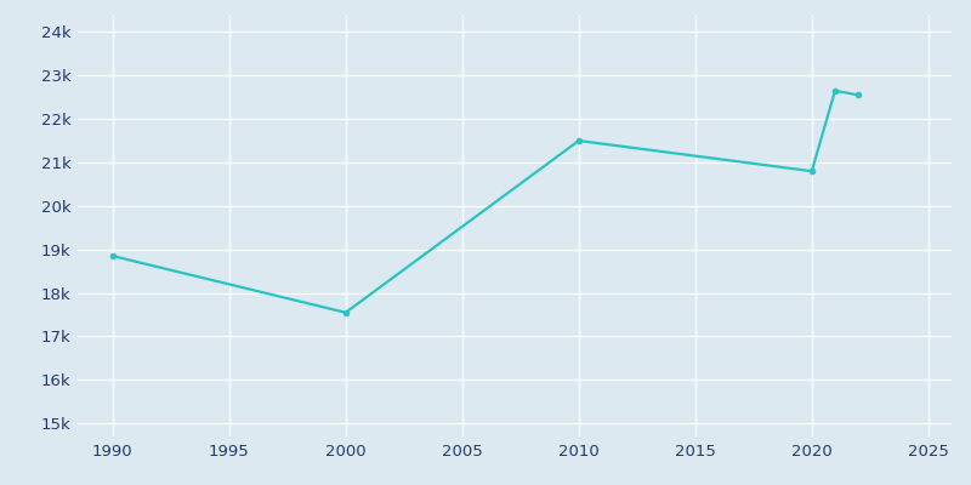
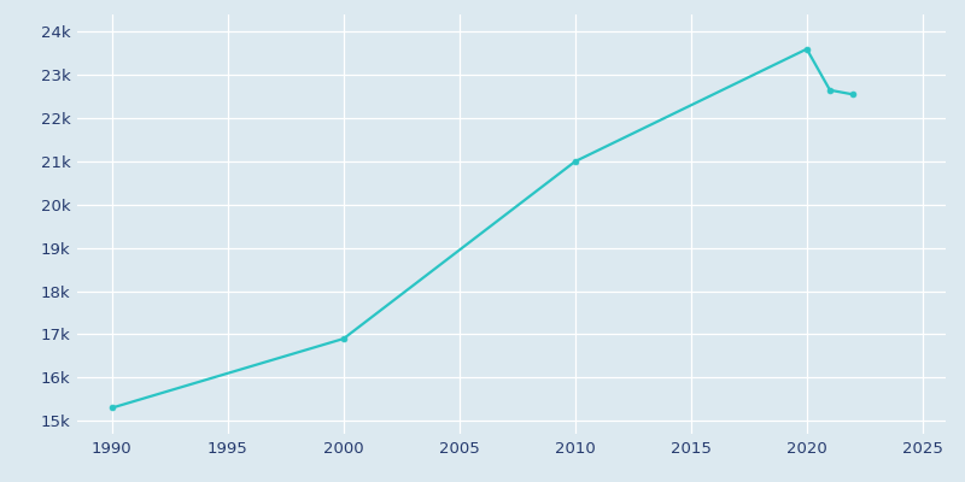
1990: 18.85k -> 15.30k
2000: 17.55k -> 16.90k
2010: 21.50k -> 21.00k
2020: 20.80k -> 23.60k
